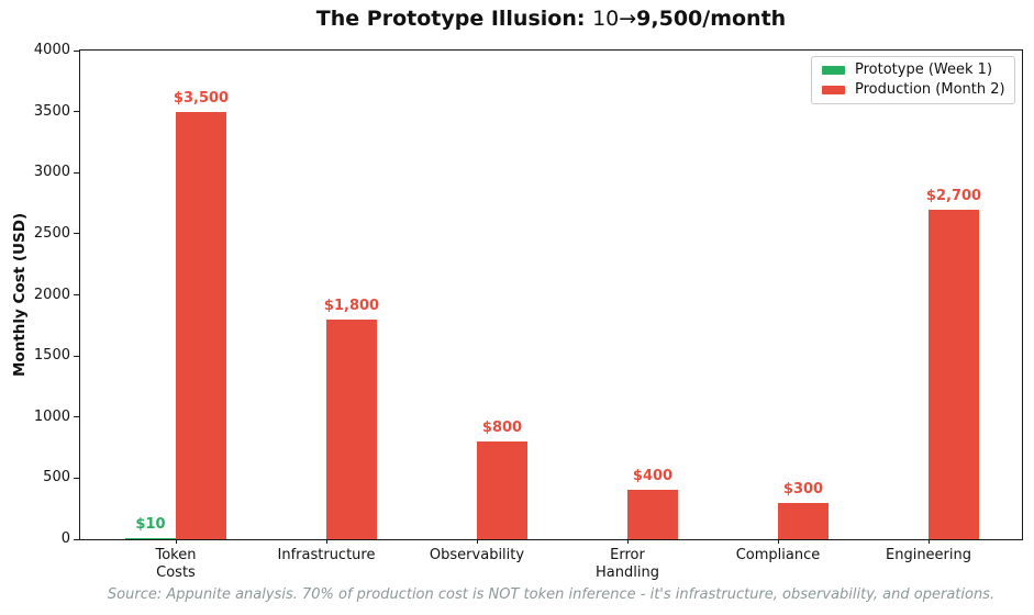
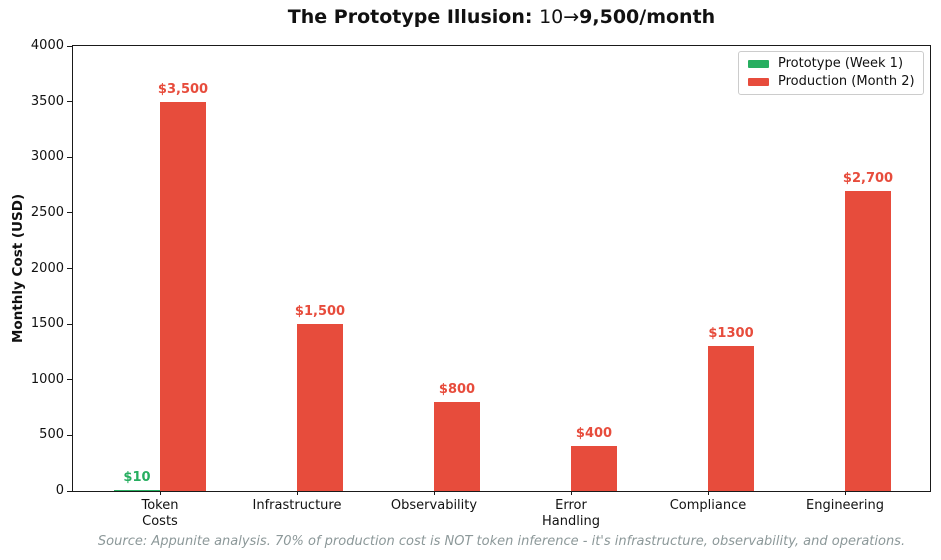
Production (Month 2)/Infrastructure: $1,800 -> $1,500
Production (Month 2)/Compliance: $300 -> $1300
